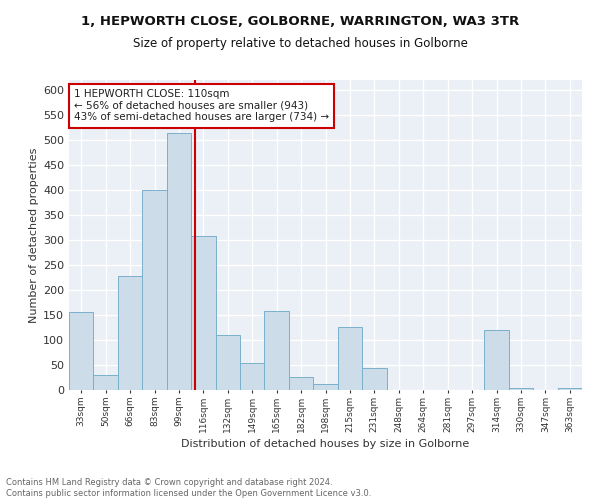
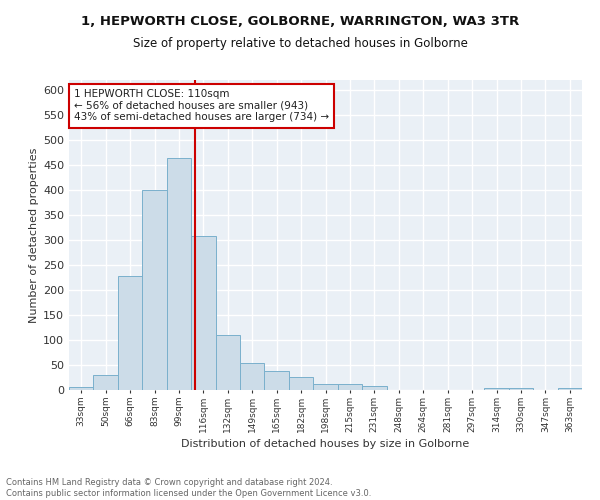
33sqm: 156 -> 7
99sqm: 514 -> 465
165sqm: 158 -> 39
215sqm: 126 -> 12
231sqm: 44 -> 8
314sqm: 120 -> 5
